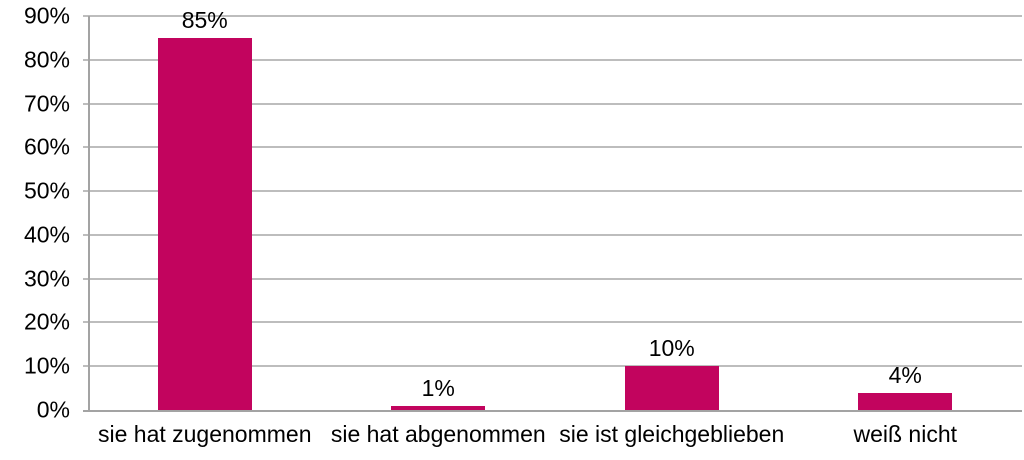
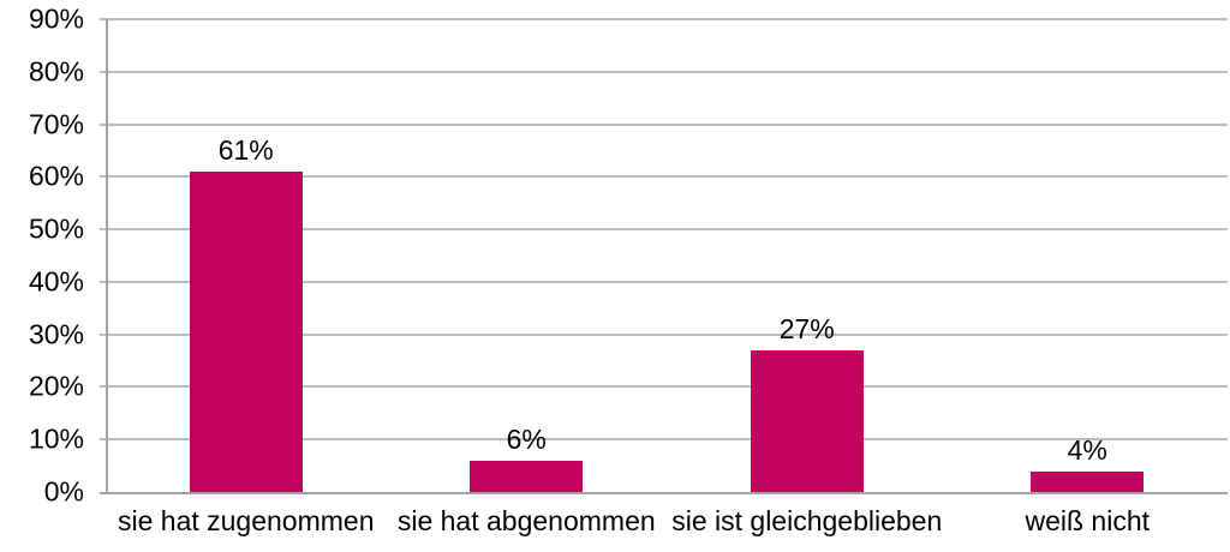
sie hat zugenommen: 85% -> 61%
sie hat abgenommen: 1% -> 6%
sie ist gleichgeblieben: 10% -> 27%
